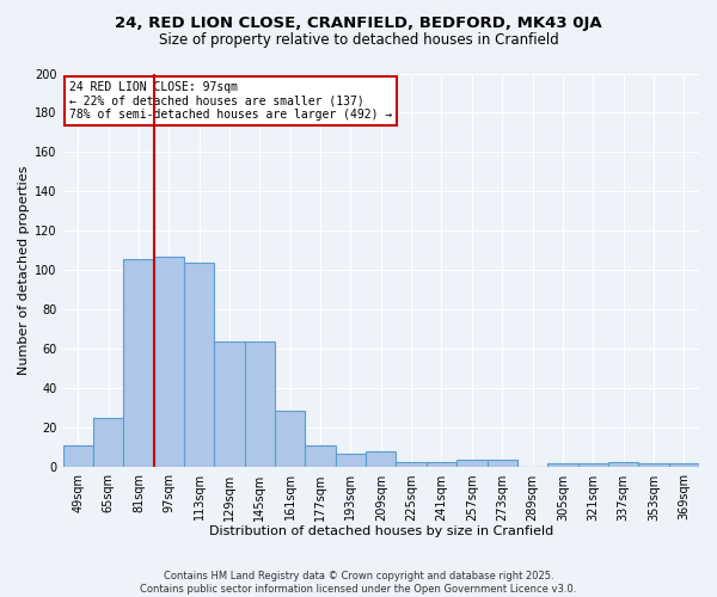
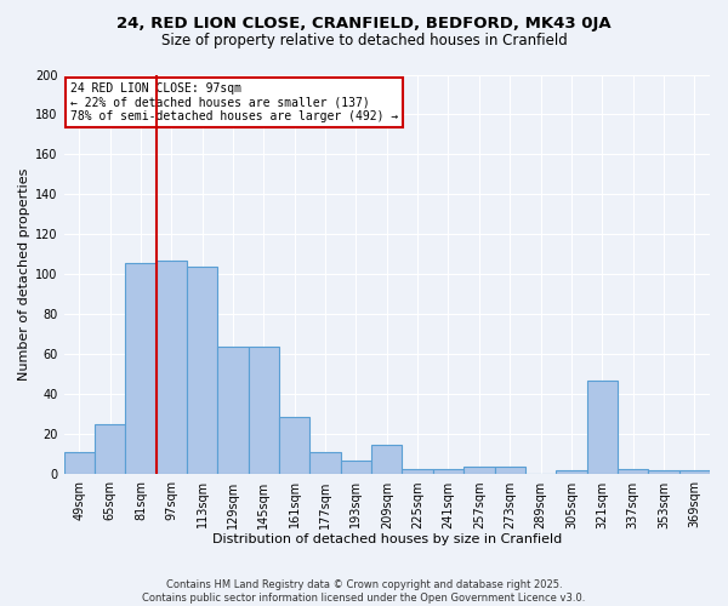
209sqm: 8 -> 15
321sqm: 2 -> 47
